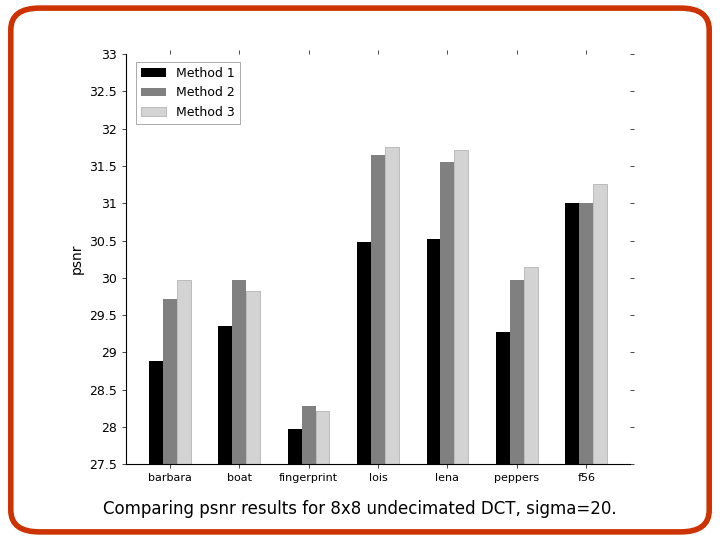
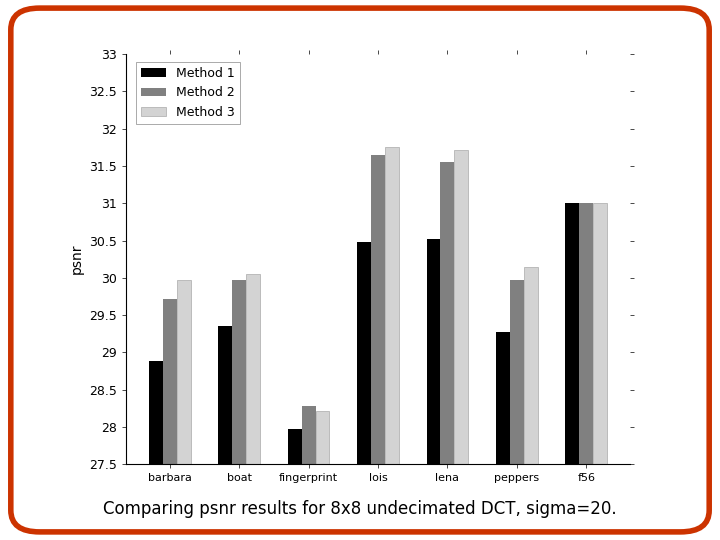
Method 3/boat: 29.82 -> 30.05
Method 3/f56: 31.26 -> 31.00
